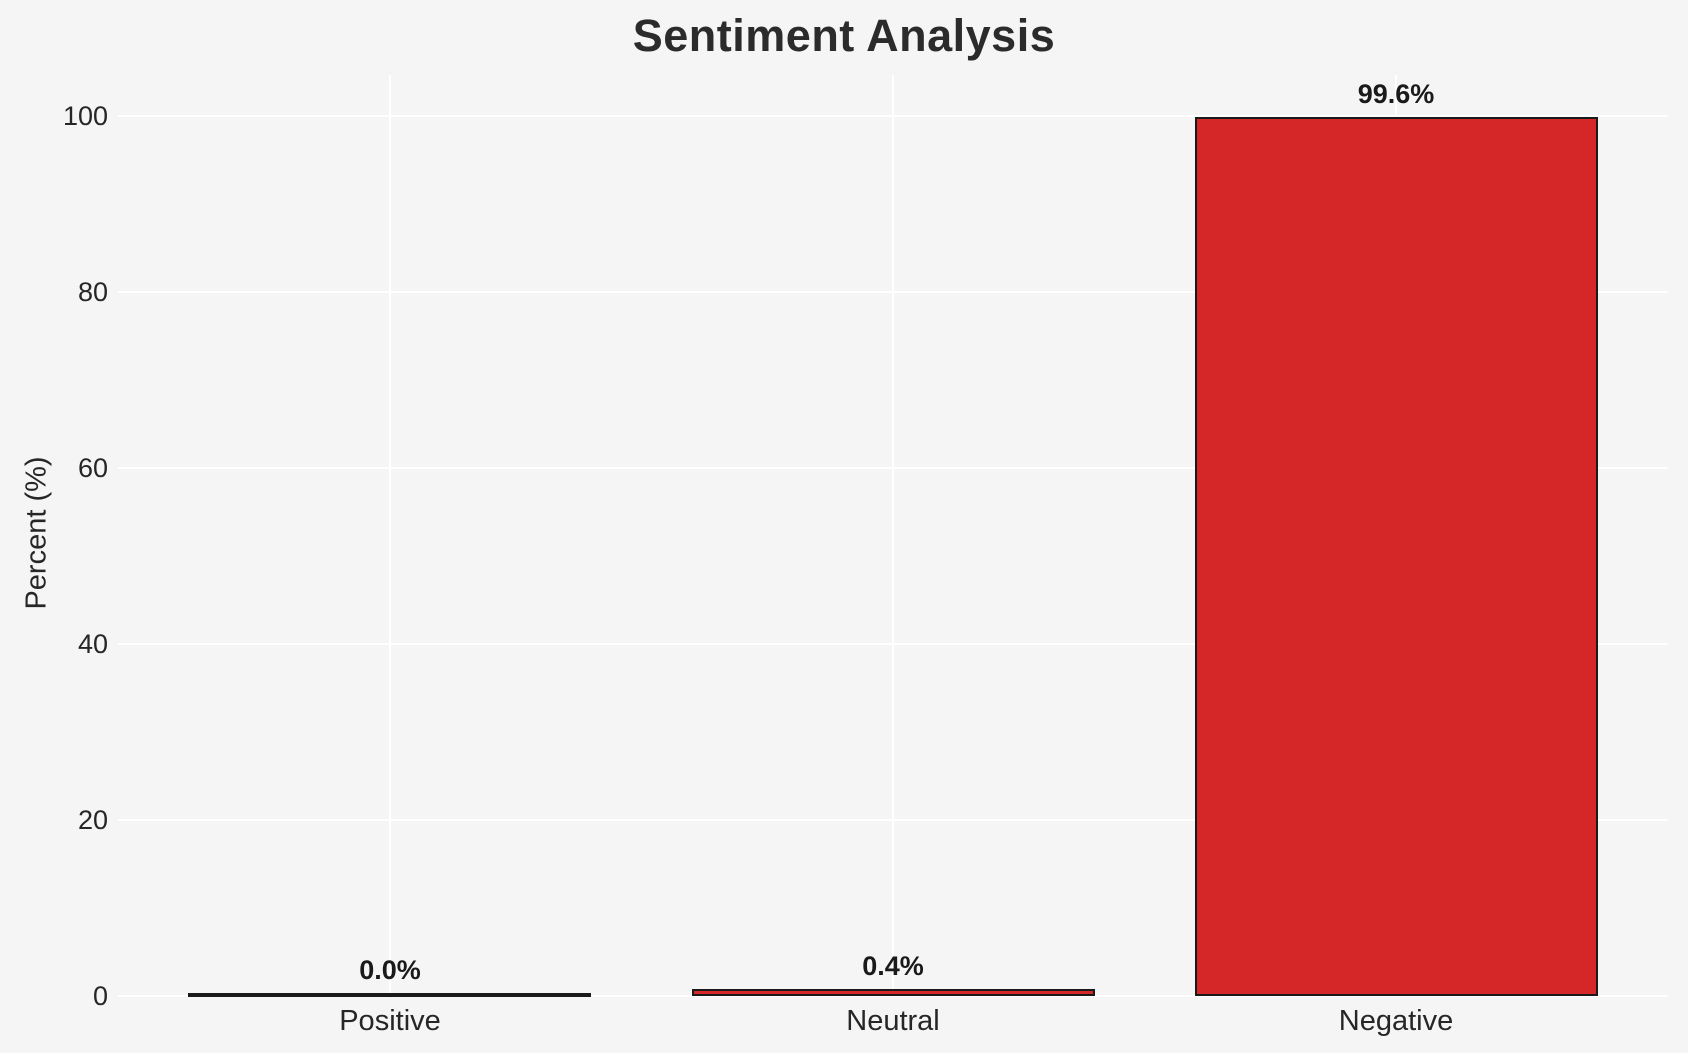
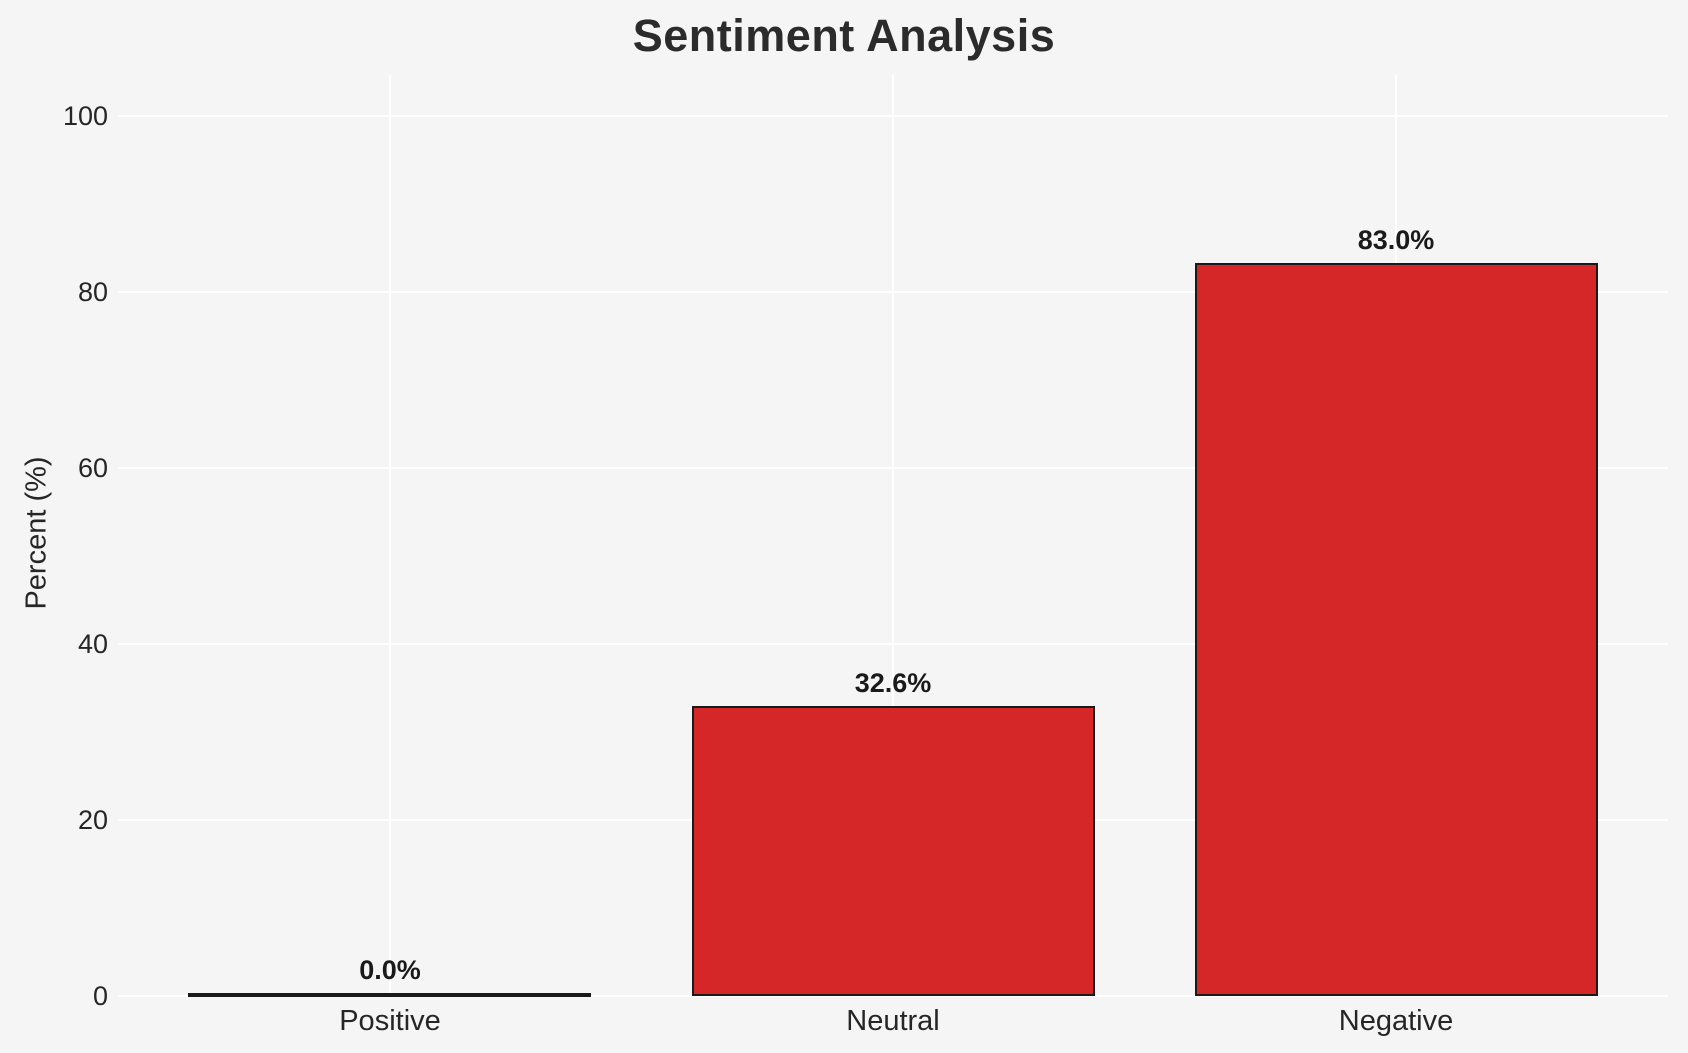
Neutral: 0.4% -> 32.6%
Negative: 99.6% -> 83.0%
